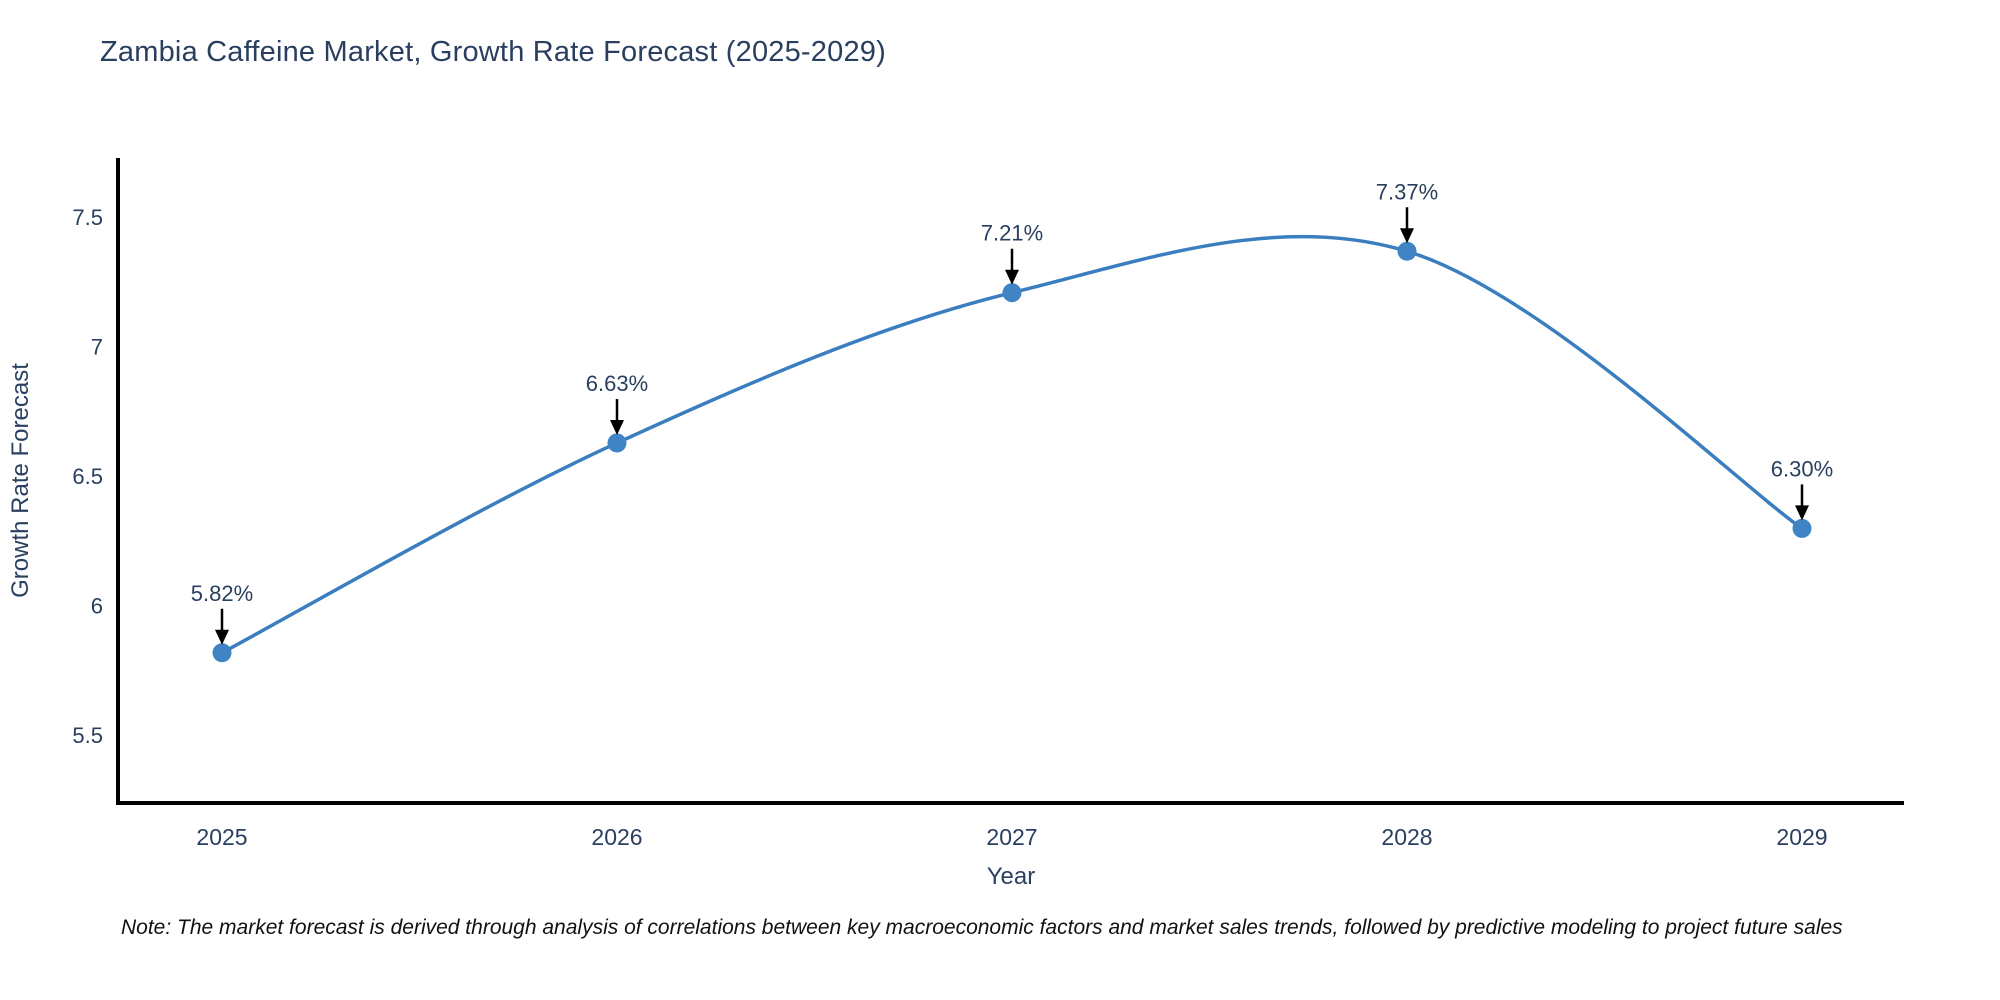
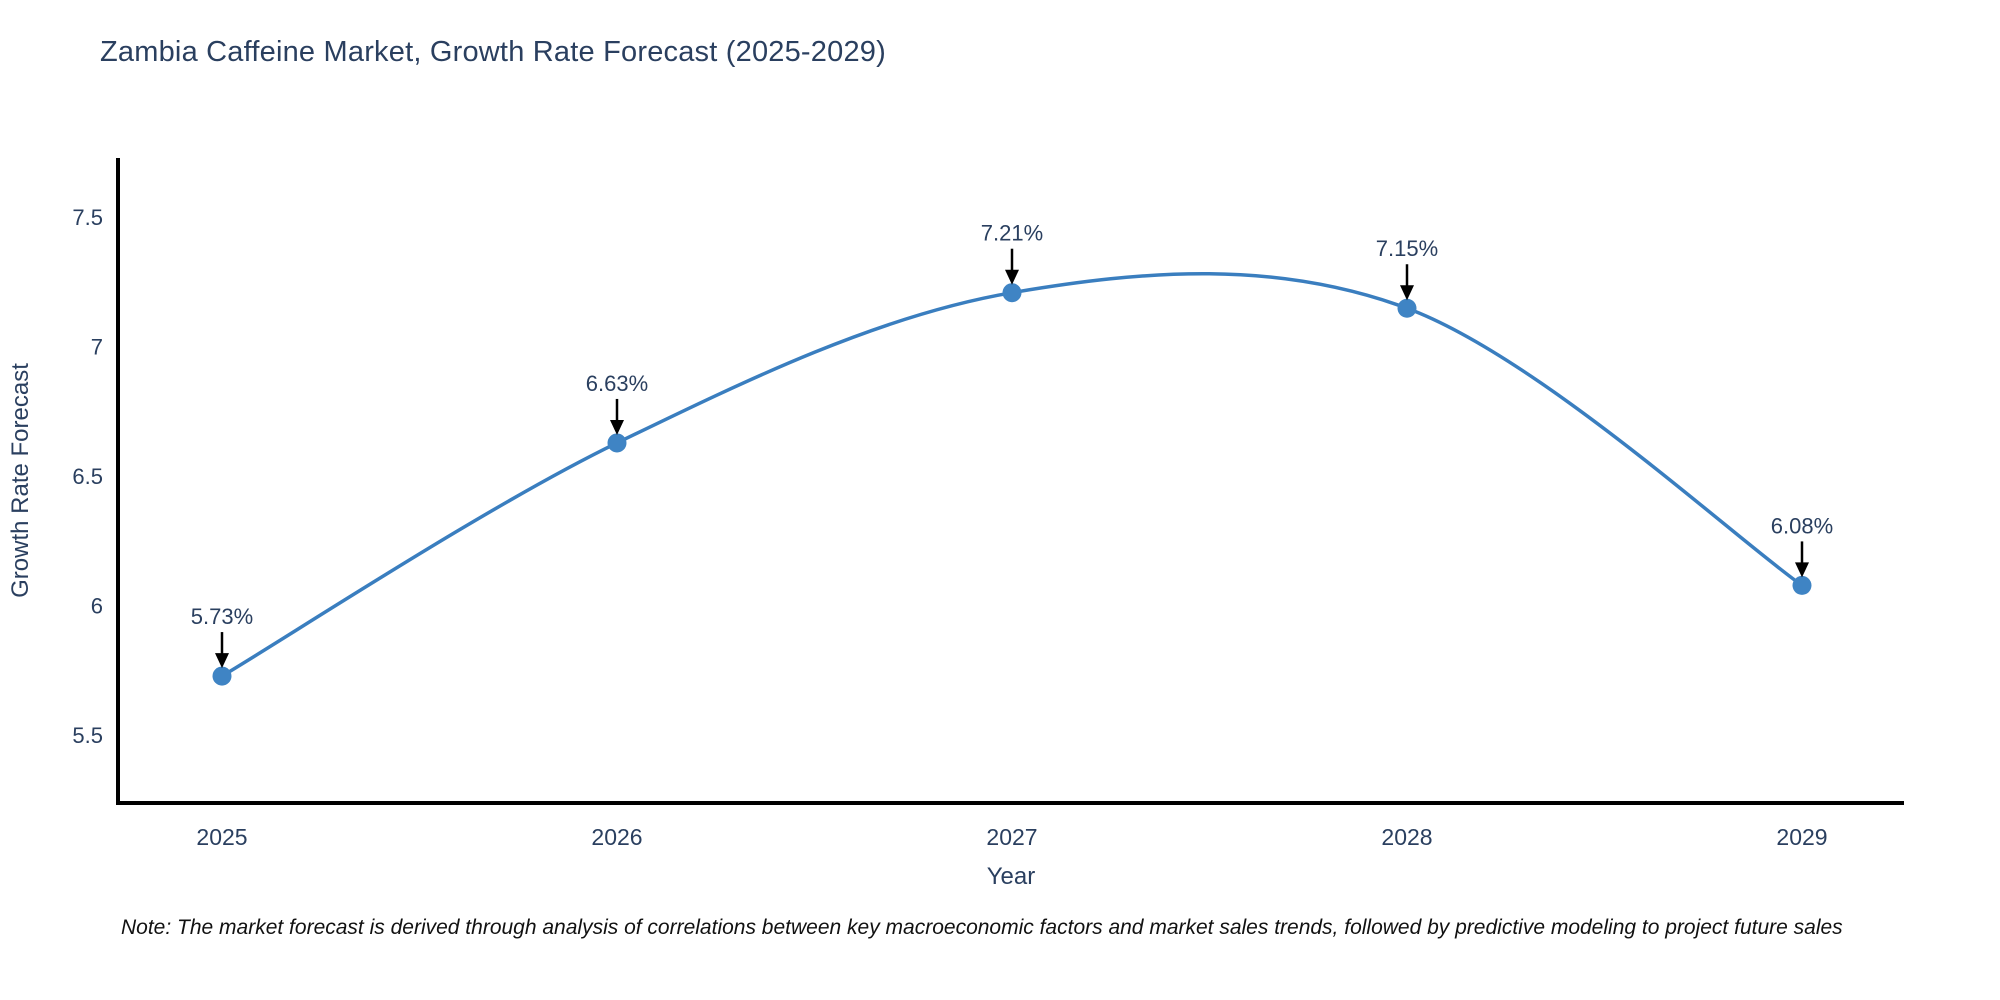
2025: 5.82% -> 5.73%
2028: 7.37% -> 7.15%
2029: 6.30% -> 6.08%
